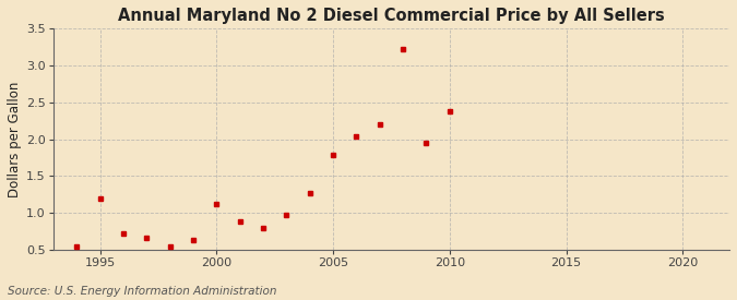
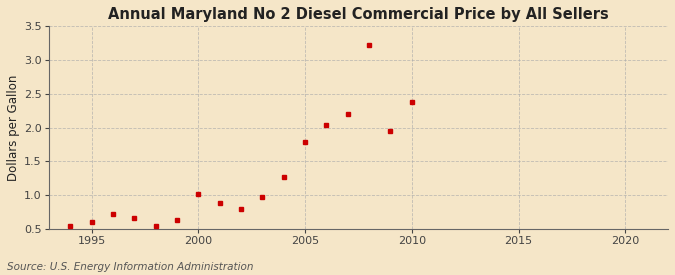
1995: 1.20 -> 0.60
2000: 1.12 -> 1.02
